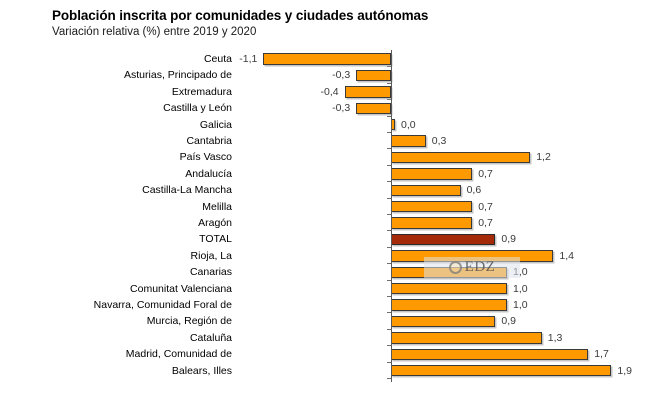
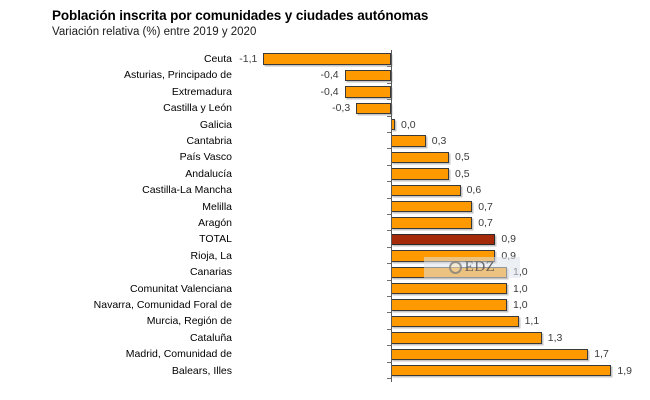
Asturias, Principado de: -0,3 -> -0,4
País Vasco: 1,2 -> 0,5
Andalucía: 0,7 -> 0,5
Rioja, La: 1,4 -> 0,9
Murcia, Región de: 0,9 -> 1,1
